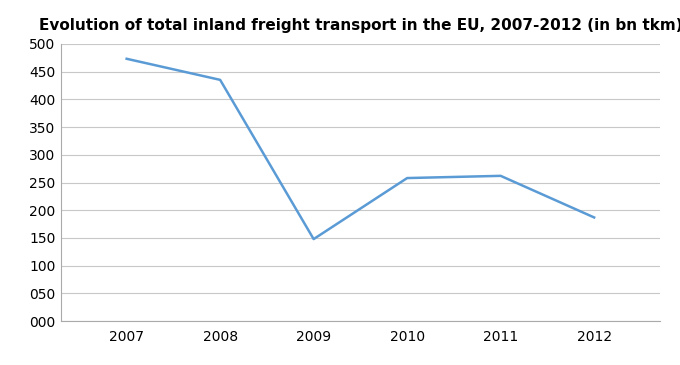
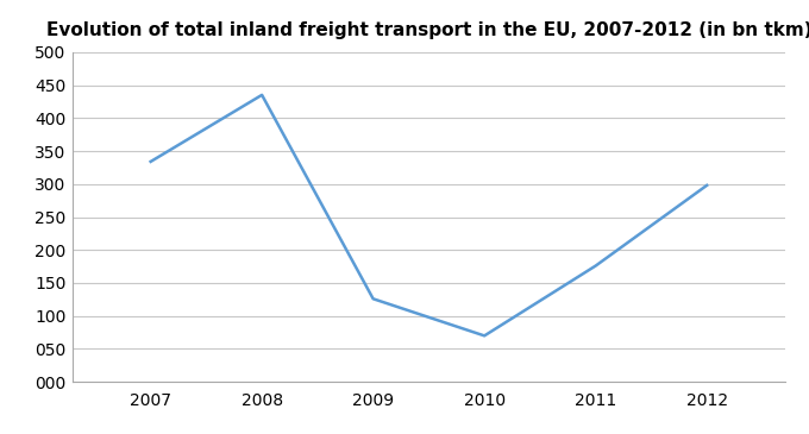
2007: 473 -> 334
2009: 148 -> 126
2010: 258 -> 70
2011: 262 -> 176
2012: 187 -> 298
